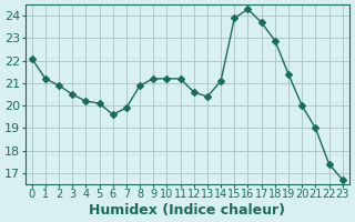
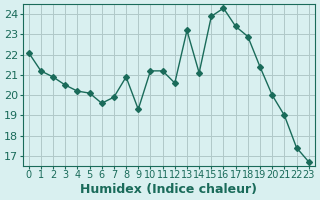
9: 21.2 -> 19.3
13: 20.4 -> 23.2
17: 23.7 -> 23.4
